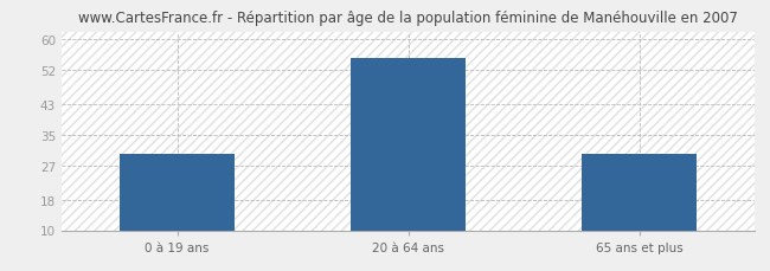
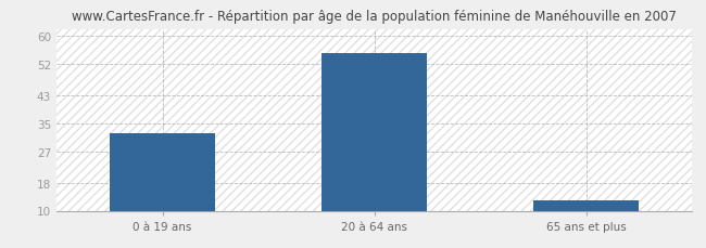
0 à 19 ans: 30 -> 32
65 ans et plus: 30 -> 13
